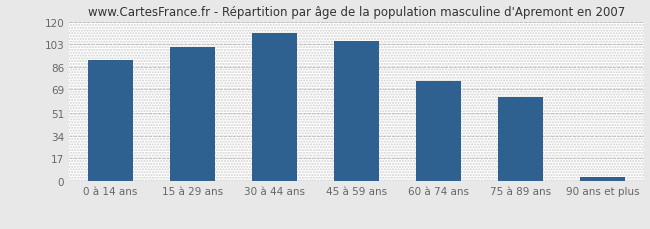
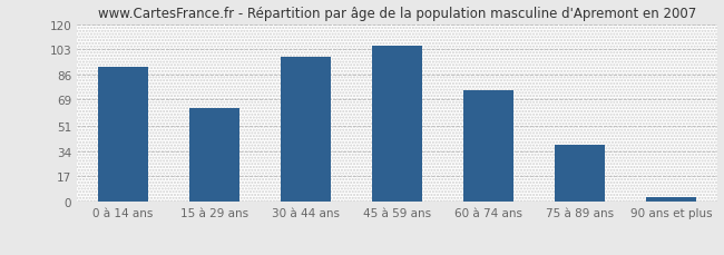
15 à 29 ans: 101 -> 63
30 à 44 ans: 111 -> 98
75 à 89 ans: 63 -> 38
